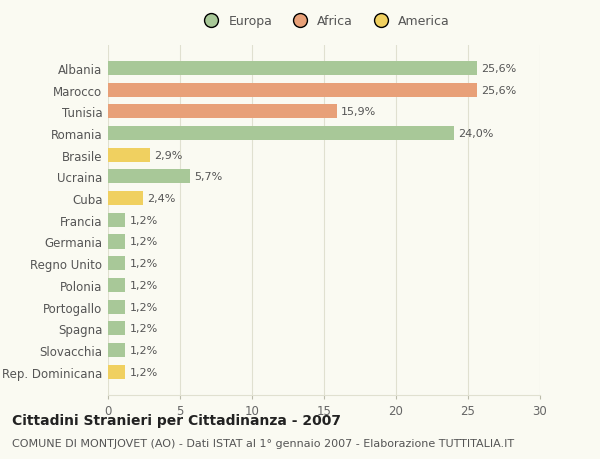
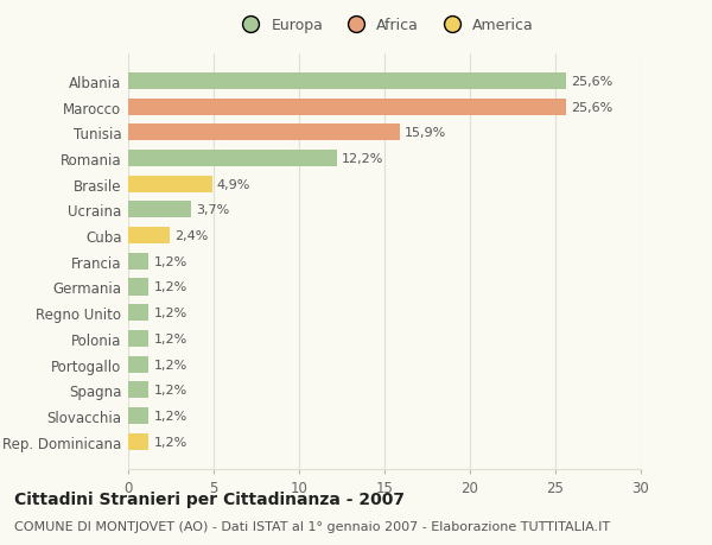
Romania: 24,0% -> 12,2%
Brasile: 2,9% -> 4,9%
Ucraina: 5,7% -> 3,7%
